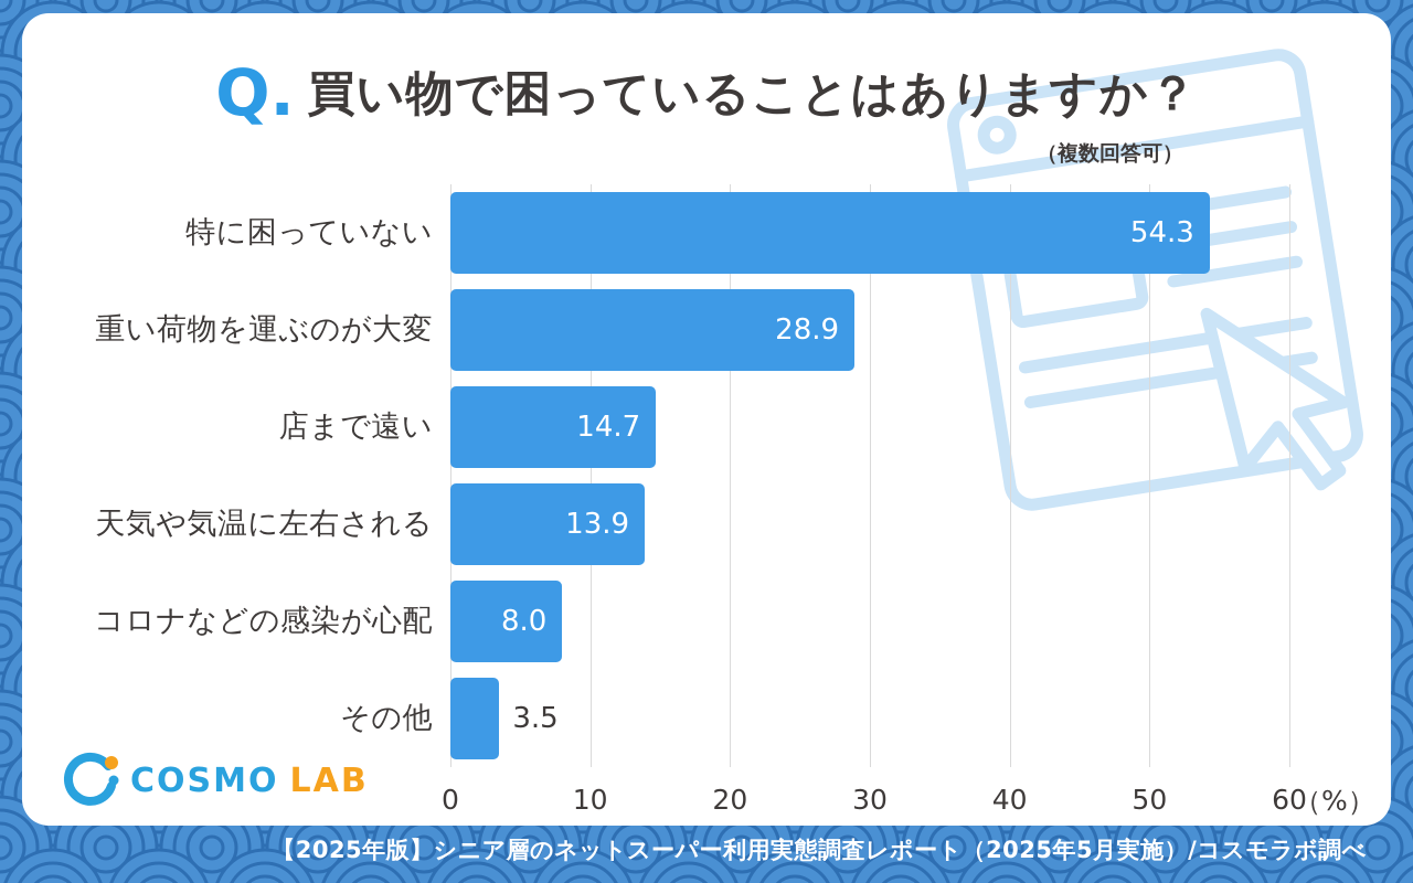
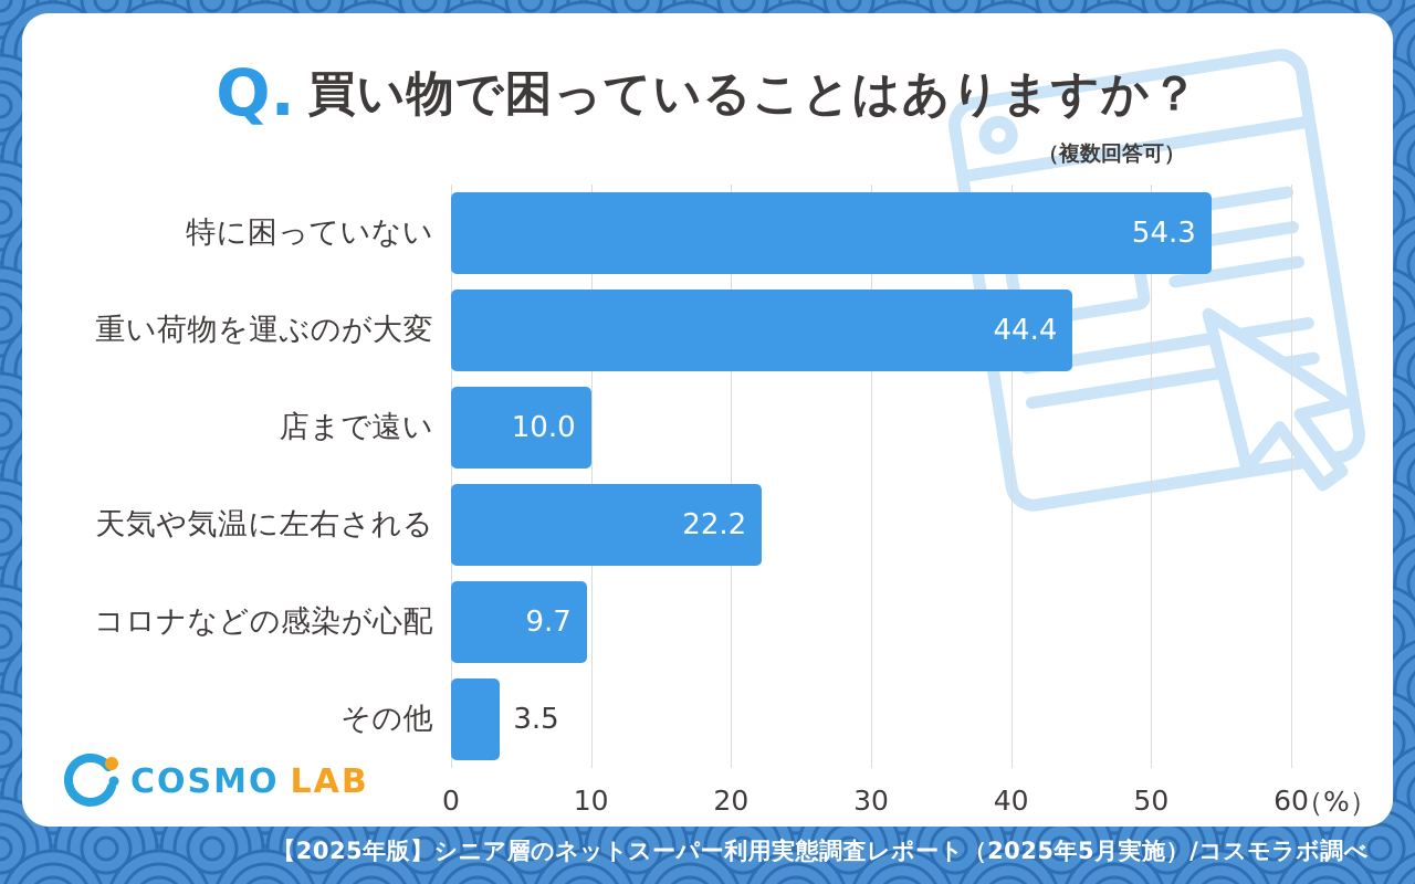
重い荷物を運ぶのが大変: 28.9 -> 44.4
店まで遠い: 14.7 -> 10.0
天気や気温に左右される: 13.9 -> 22.2
コロナなどの感染が心配: 8.0 -> 9.7
